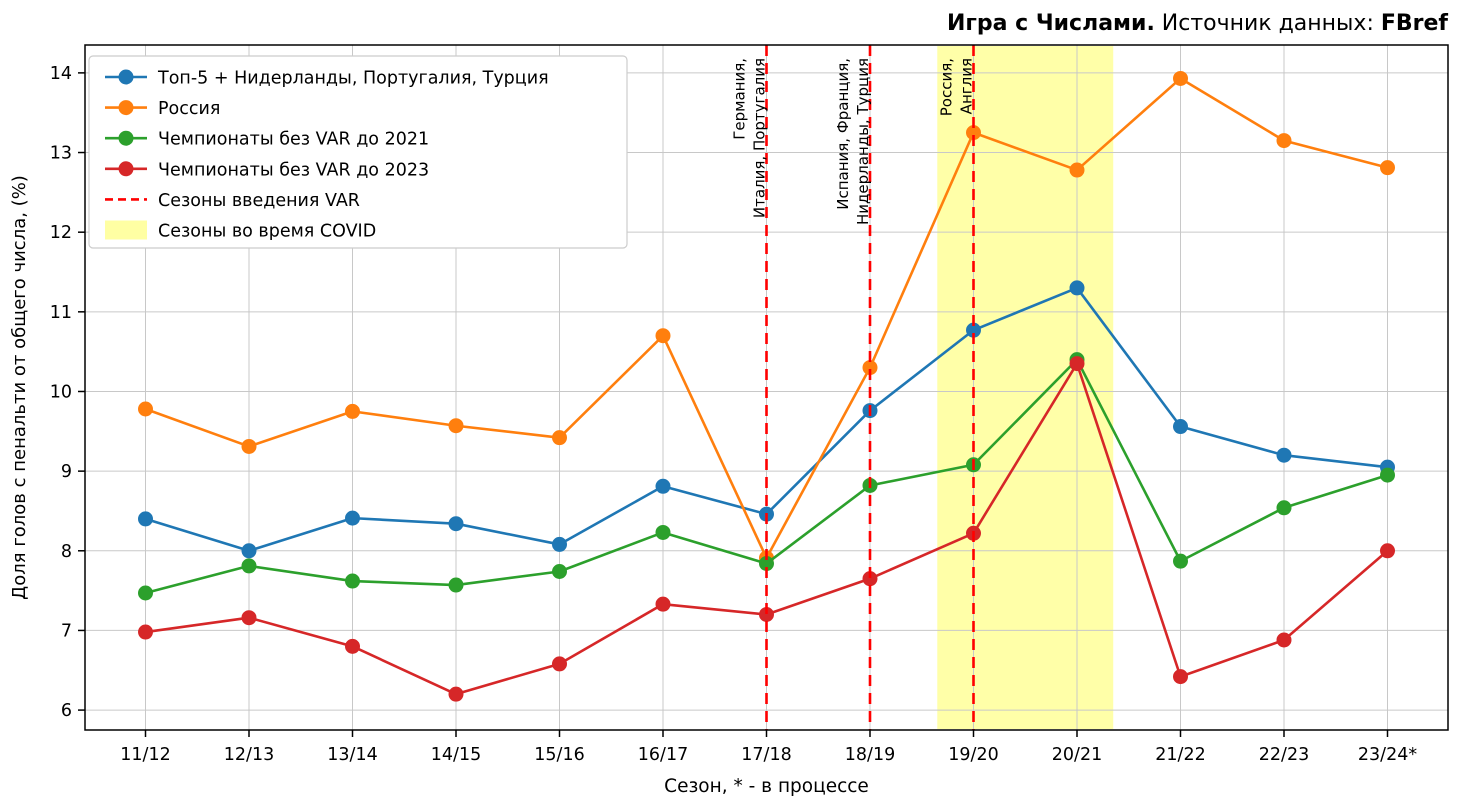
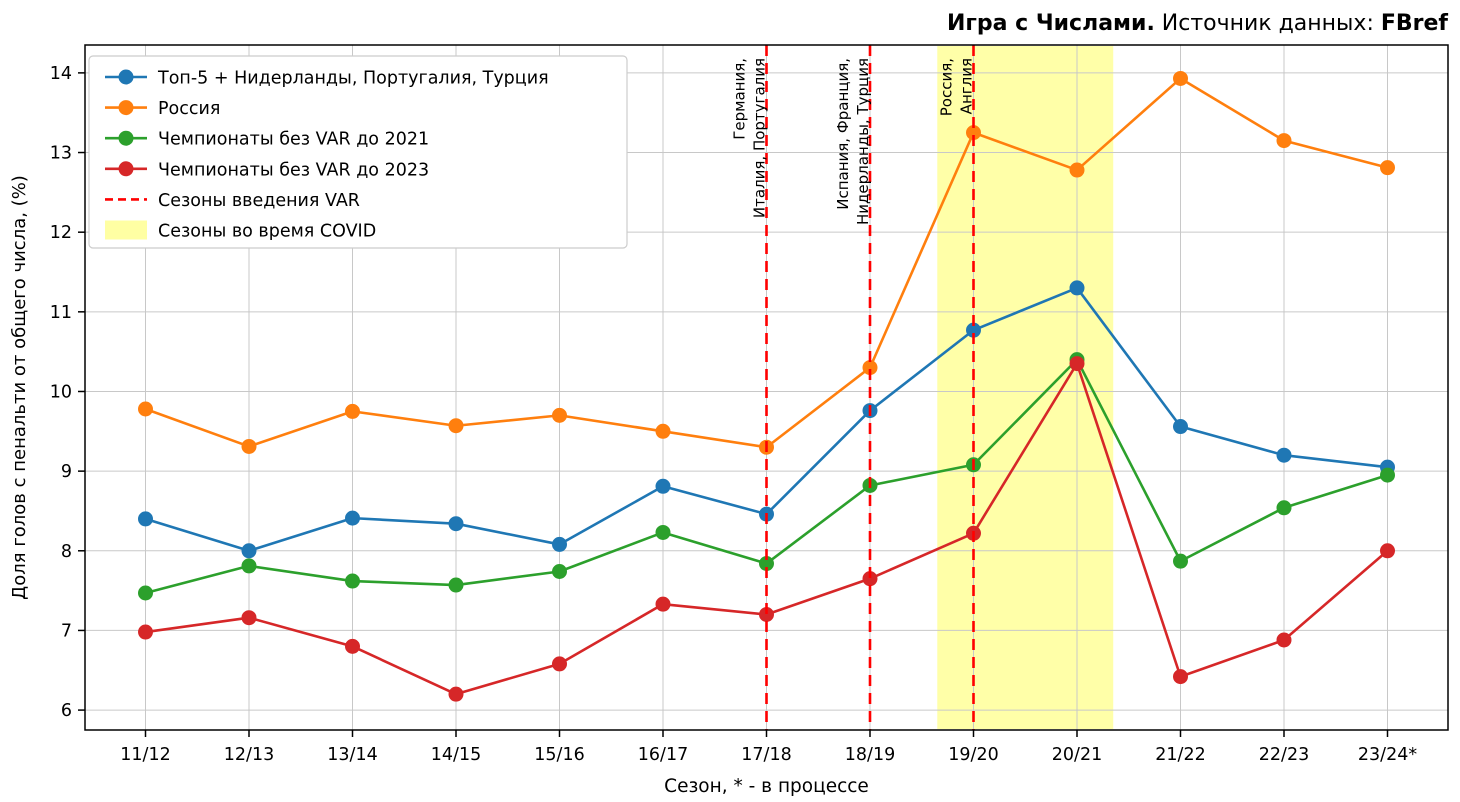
Россия/15/16: 9.4 -> 9.7
Россия/16/17: 10.7 -> 9.5
Россия/17/18: 7.9 -> 9.3
